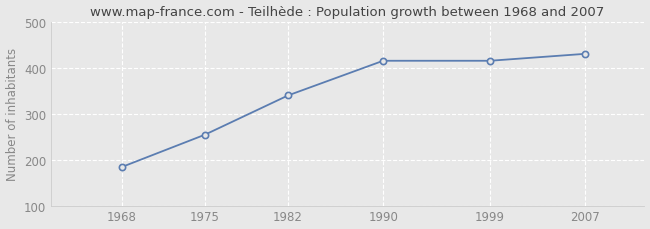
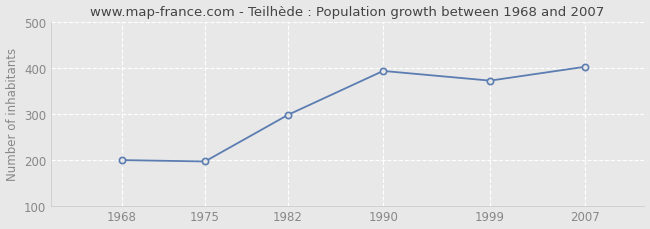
1968: 185 -> 200
1975: 255 -> 197
1982: 340 -> 298
1990: 415 -> 393
1999: 415 -> 372
2007: 430 -> 402
